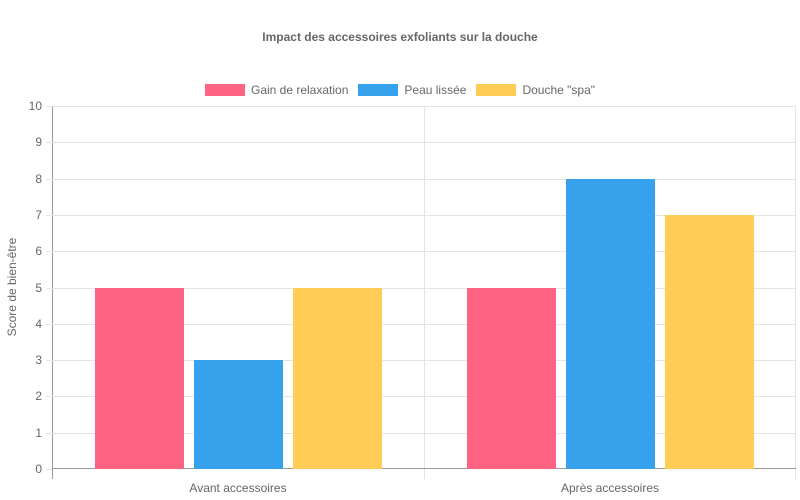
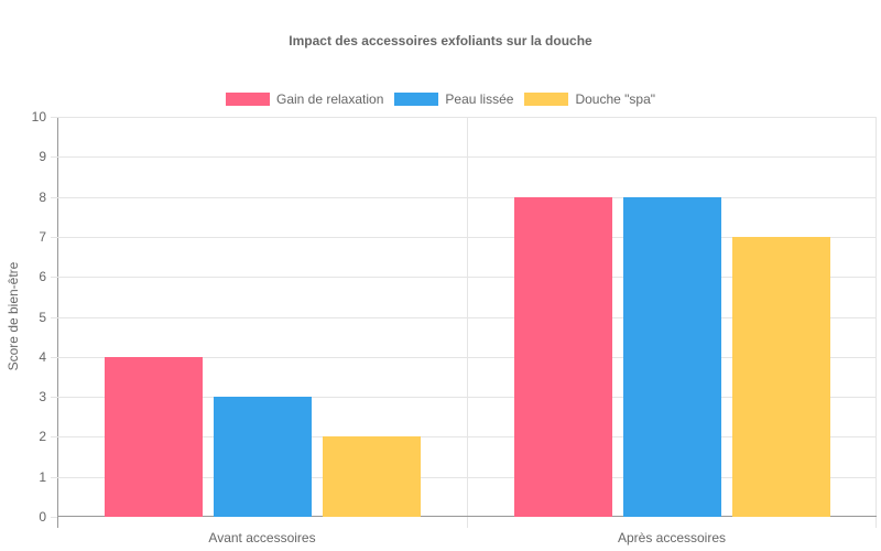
Gain de relaxation/Avant accessoires: 5 -> 4
Douche "spa"/Avant accessoires: 5 -> 2
Gain de relaxation/Après accessoires: 5 -> 8
